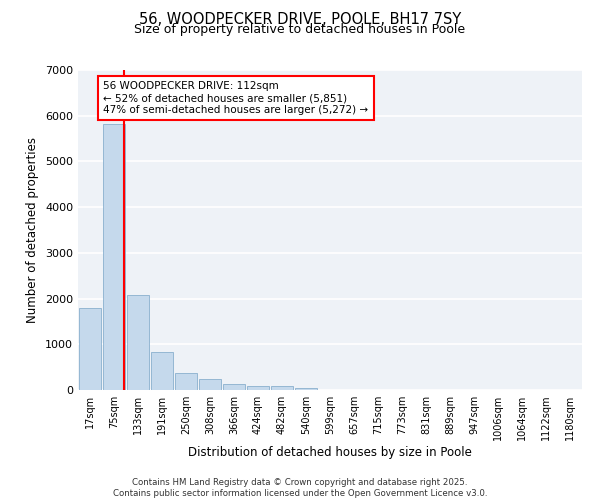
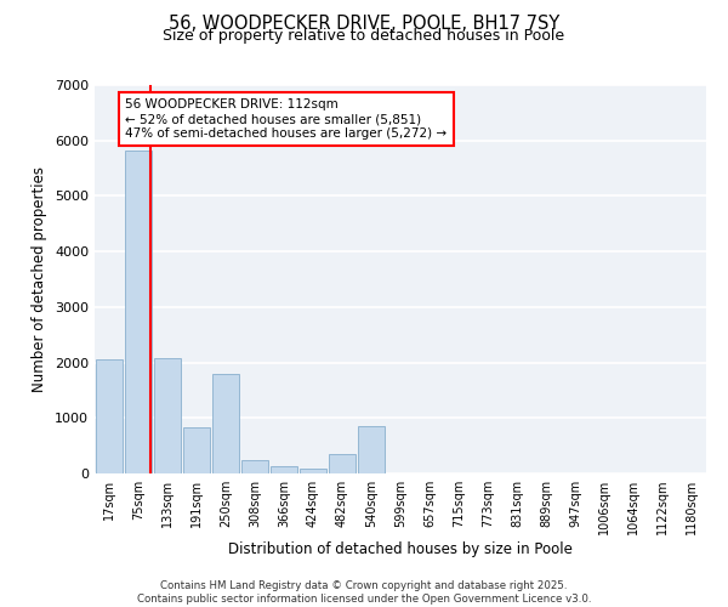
17sqm: 1800 -> 2050
250sqm: 370 -> 1800
482sqm: 80 -> 350
540sqm: 40 -> 850
